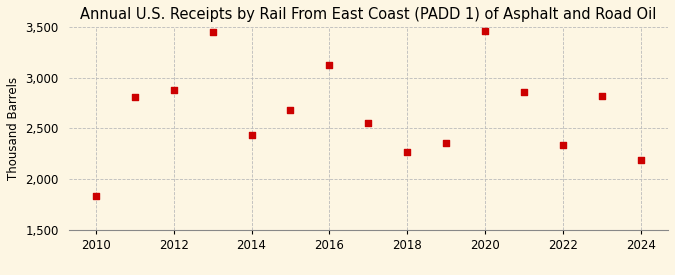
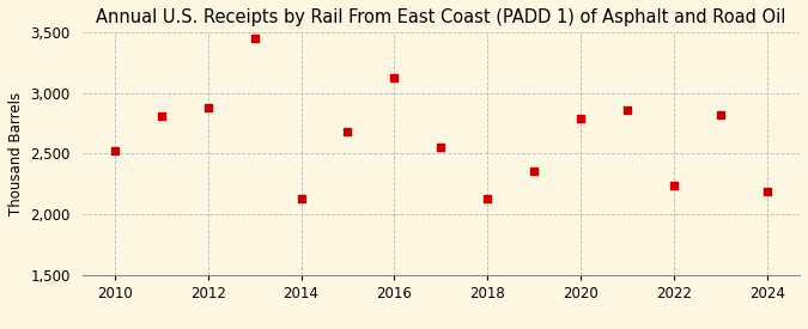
2010: 1,830 -> 2,520
2014: 2,430 -> 2,130
2018: 2,270 -> 2,130
2020: 3,460 -> 2,790
2022: 2,340 -> 2,240
